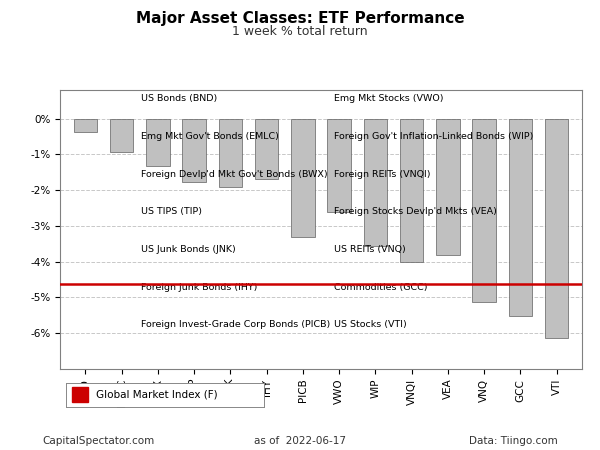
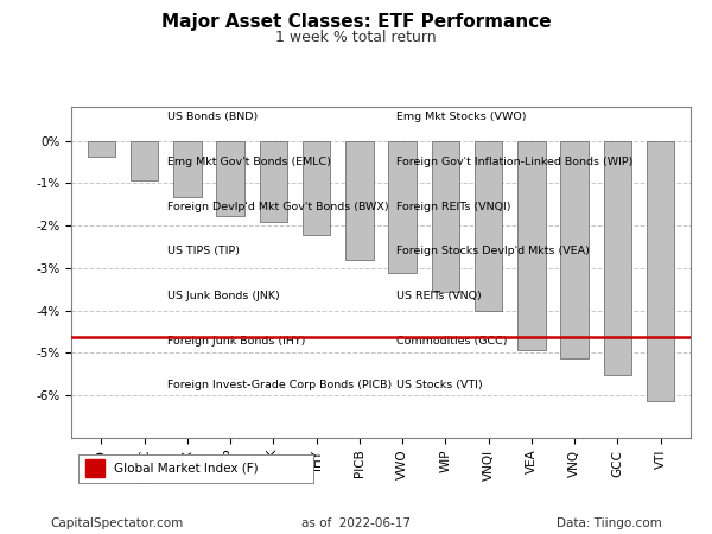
IHY: -1.70% -> -2.22%
PICB: -3.30% -> -2.82%
VWO: -2.60% -> -3.12%
VEA: -3.80% -> -4.92%
